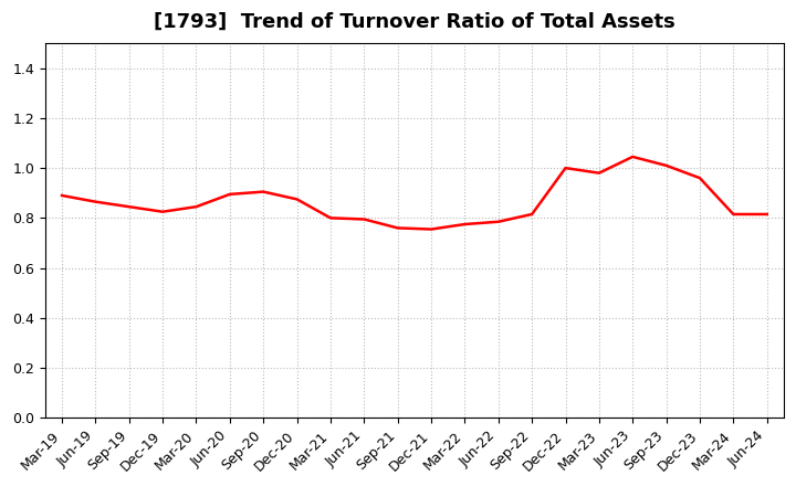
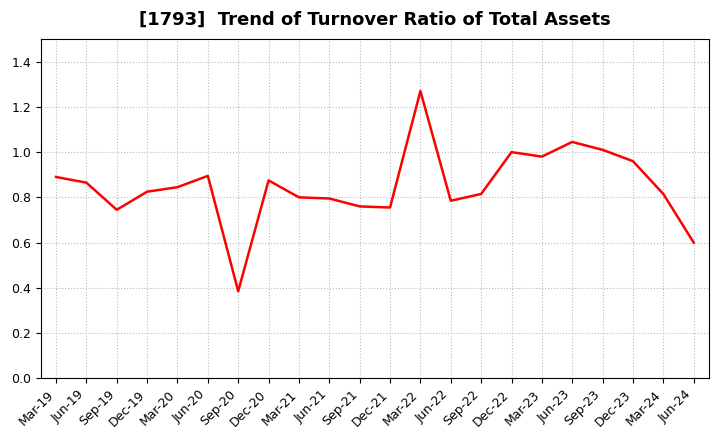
Sep-19: 0.845 -> 0.745
Sep-20: 0.905 -> 0.385
Mar-22: 0.775 -> 1.270
Jun-24: 0.815 -> 0.600
